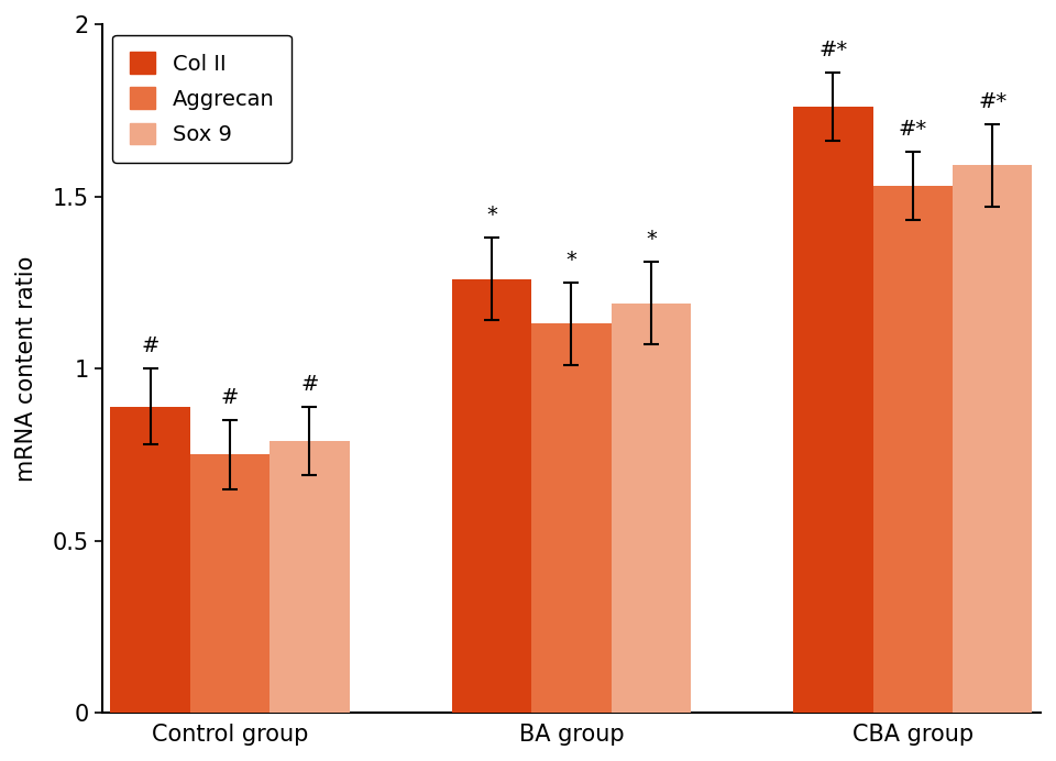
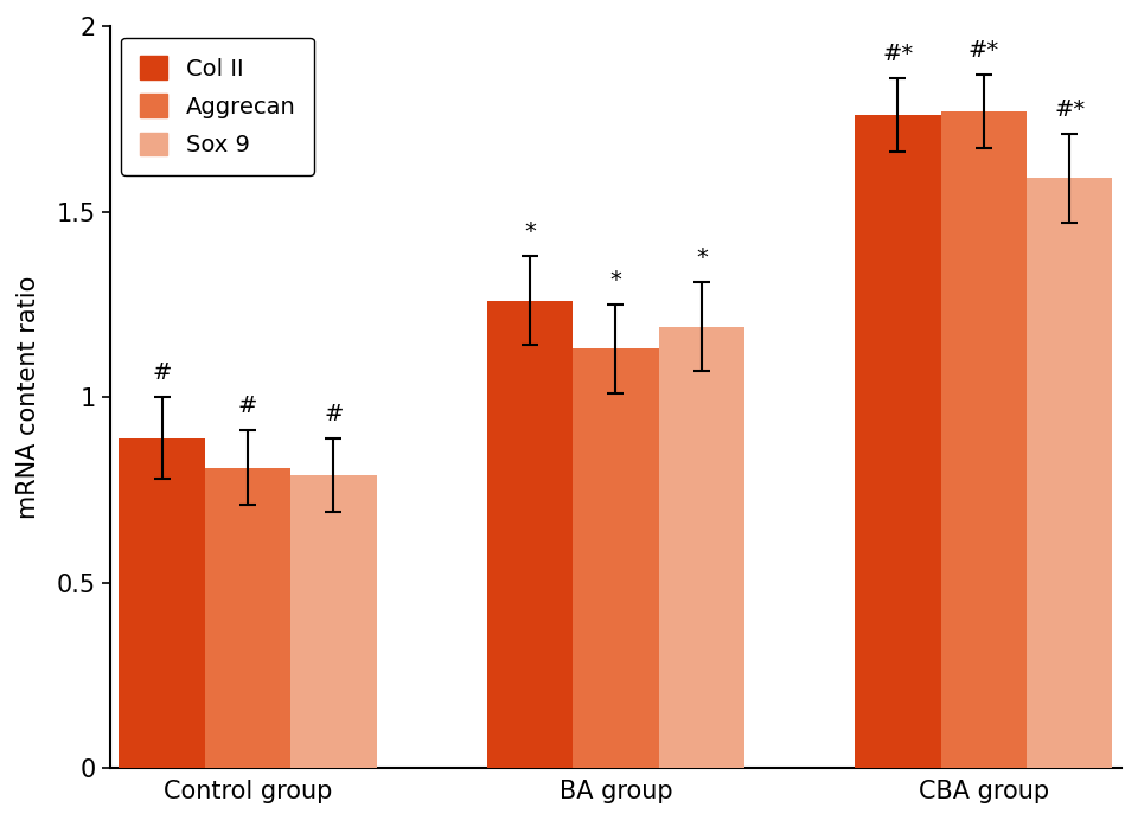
Aggrecan/Control group: 0.75 -> 0.81
Aggrecan/CBA group: 1.53 -> 1.77
